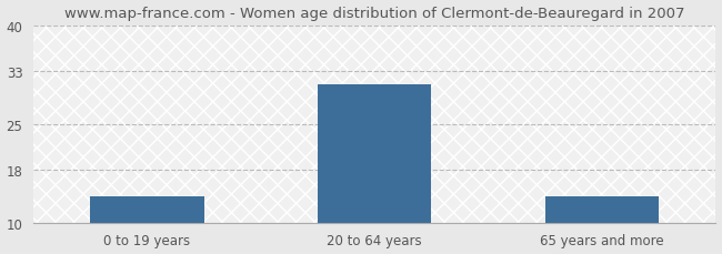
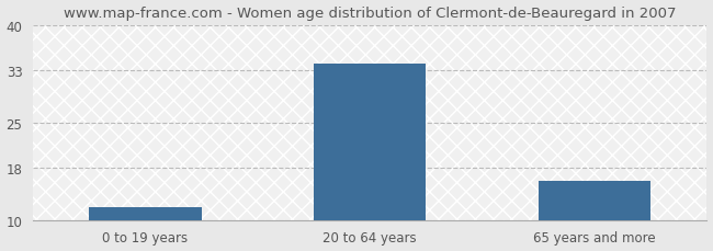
0 to 19 years: 14 -> 12
20 to 64 years: 31 -> 34
65 years and more: 14 -> 16
